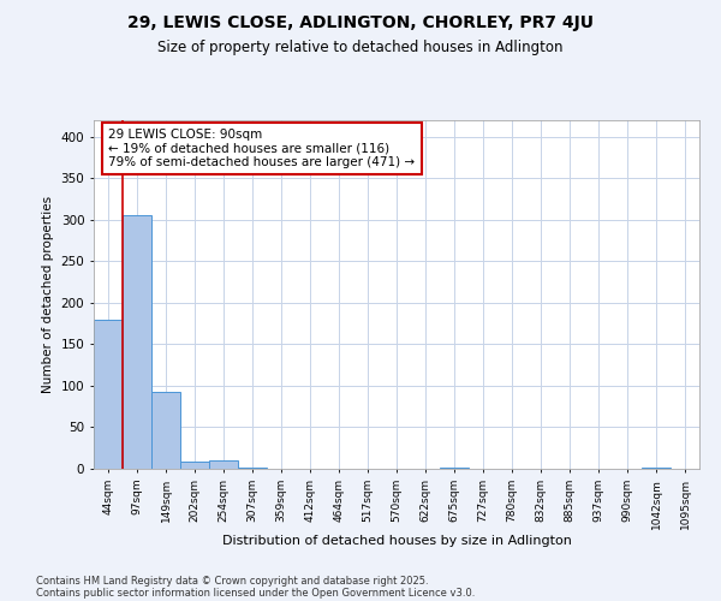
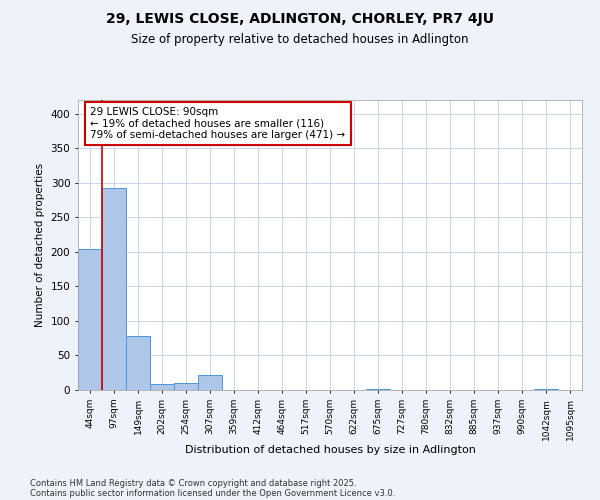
44sqm: 180 -> 204
97sqm: 305 -> 292
149sqm: 93 -> 78
307sqm: 2 -> 22
